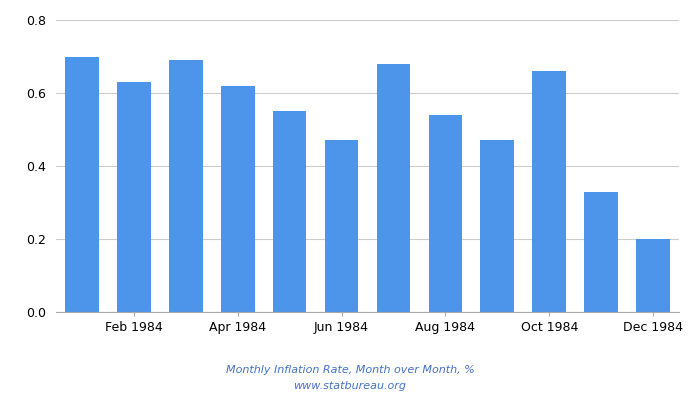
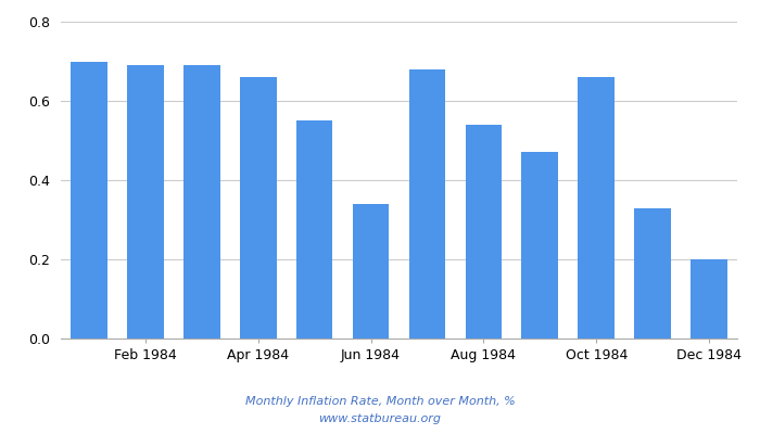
Feb 1984: 0.63 -> 0.69
Apr 1984: 0.62 -> 0.66
Jun 1984: 0.47 -> 0.34
